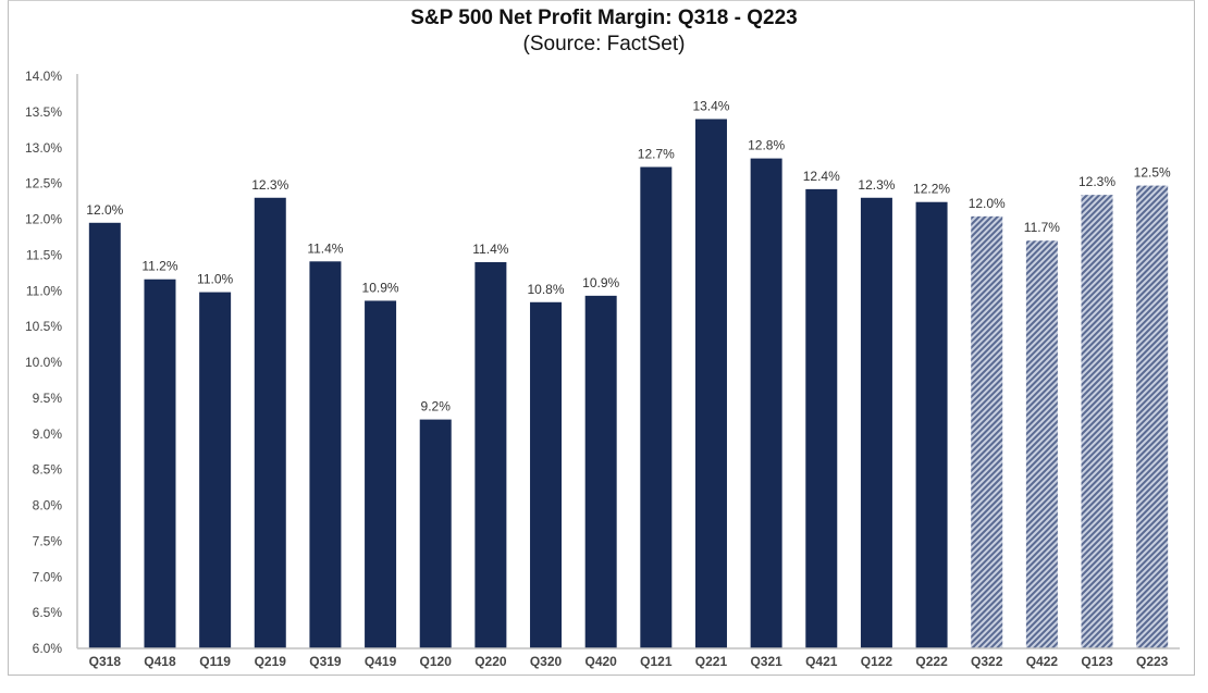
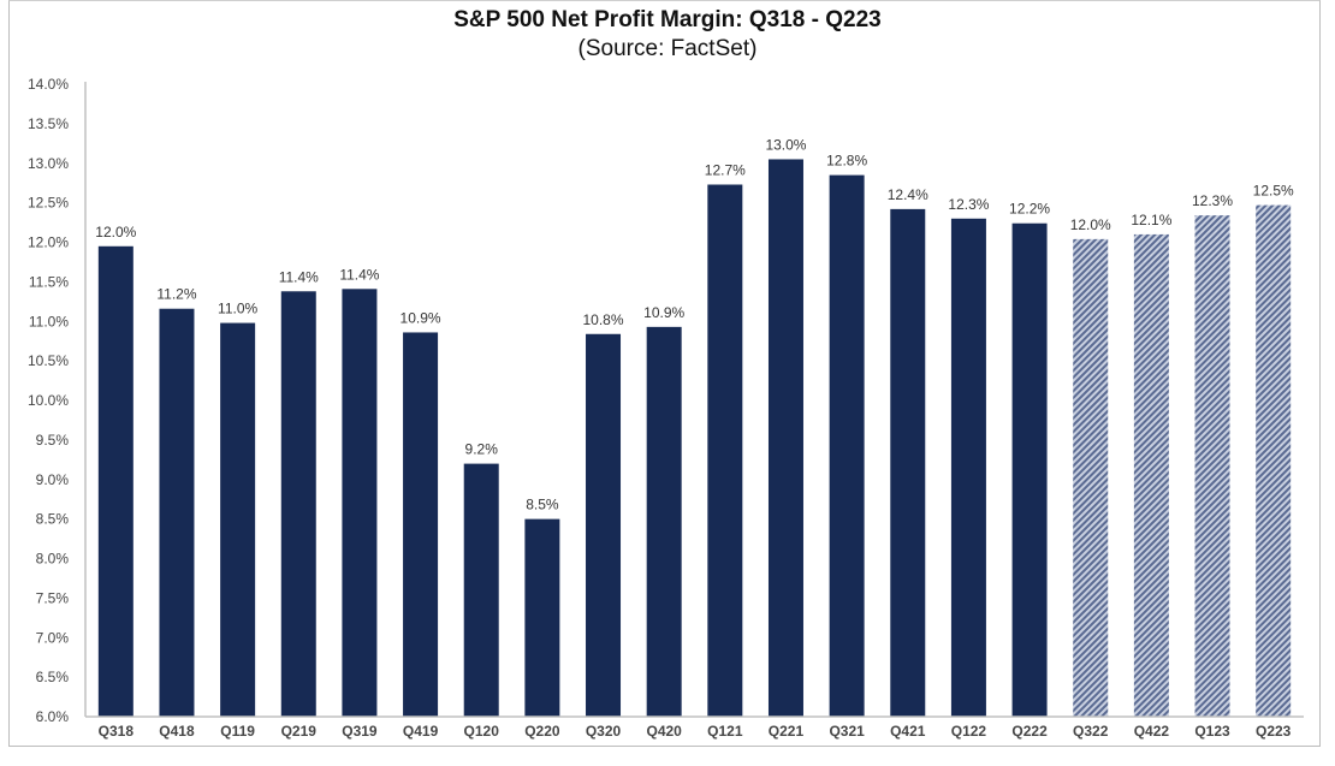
Q219: 12.3% -> 11.4%
Q220: 11.4% -> 8.5%
Q221: 13.4% -> 13.0%
Q422: 11.7% -> 12.1%
